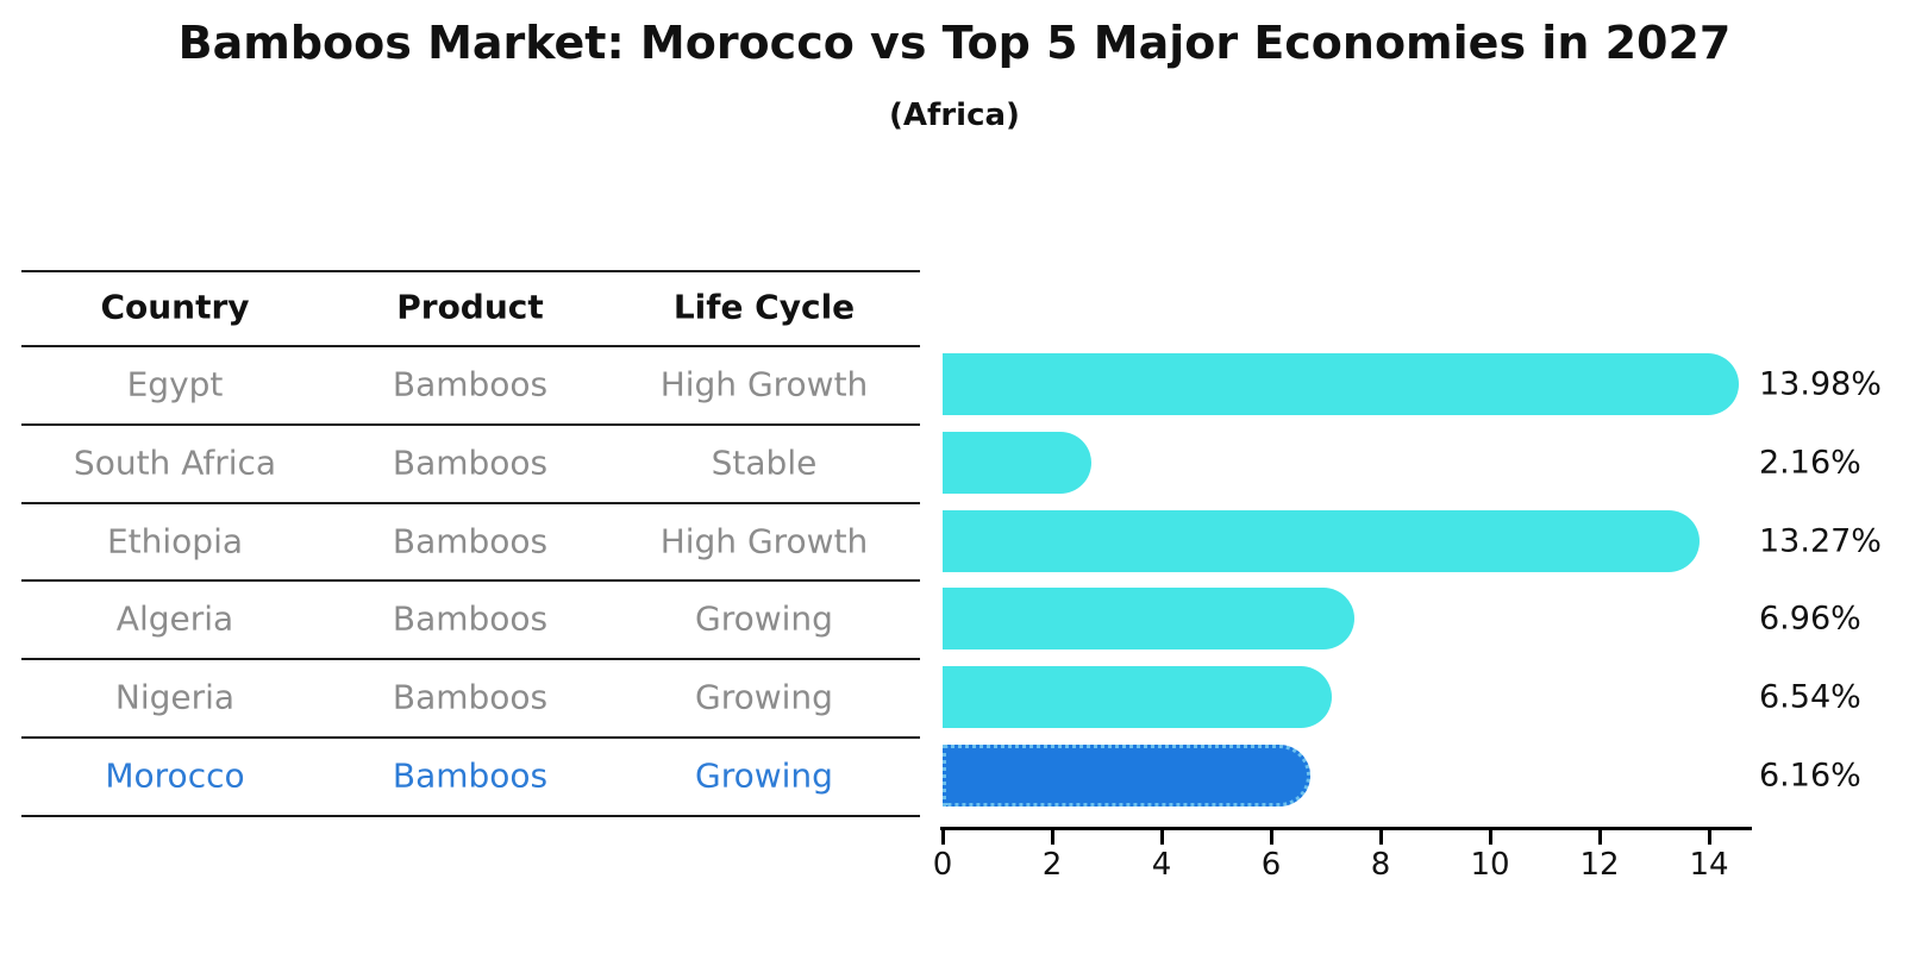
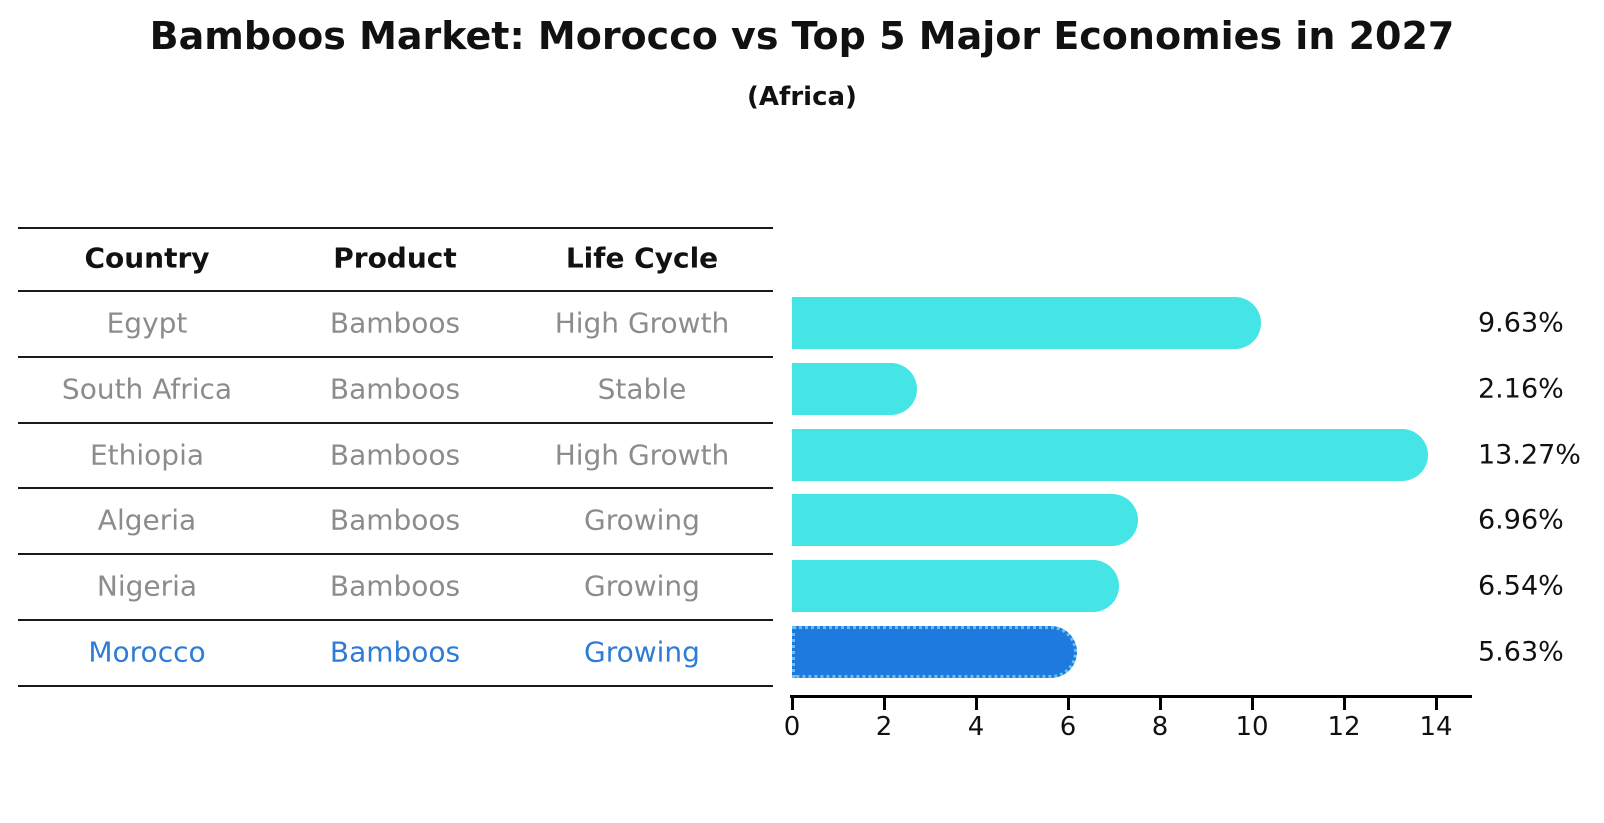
Egypt: 13.98% -> 9.63%
Morocco: 6.16% -> 5.63%
